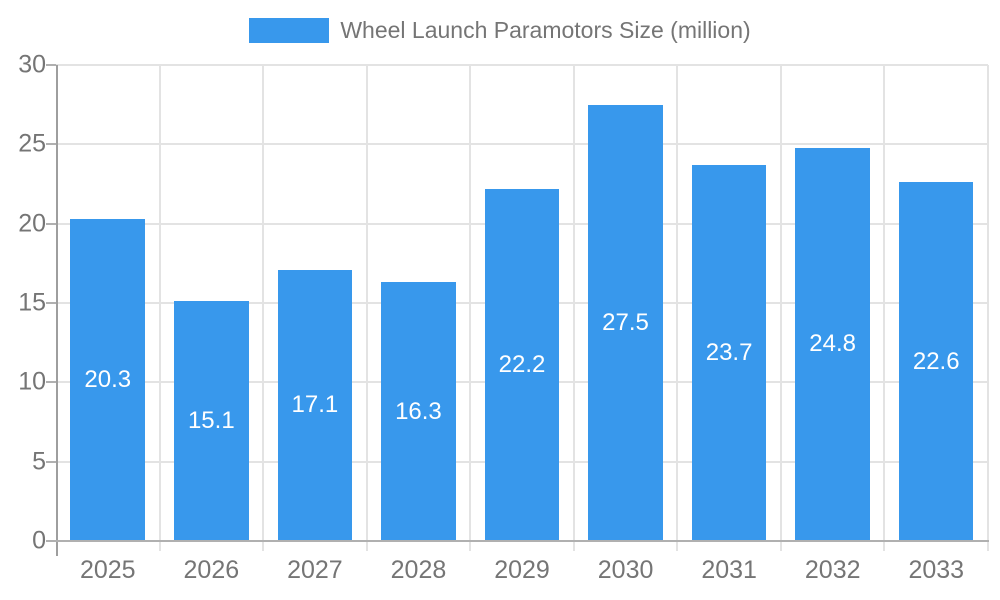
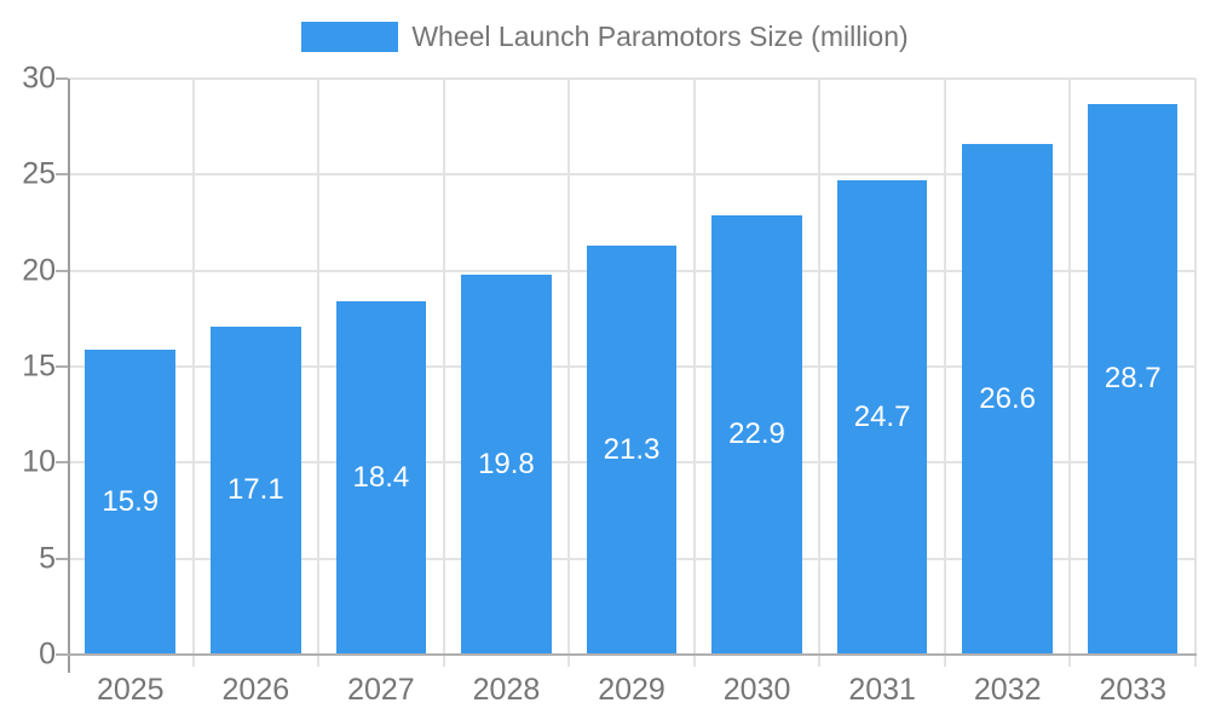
2025: 20.3 -> 15.9
2026: 15.1 -> 17.1
2027: 17.1 -> 18.4
2028: 16.3 -> 19.8
2029: 22.2 -> 21.3
2030: 27.5 -> 22.9
2031: 23.7 -> 24.7
2032: 24.8 -> 26.6
2033: 22.6 -> 28.7
